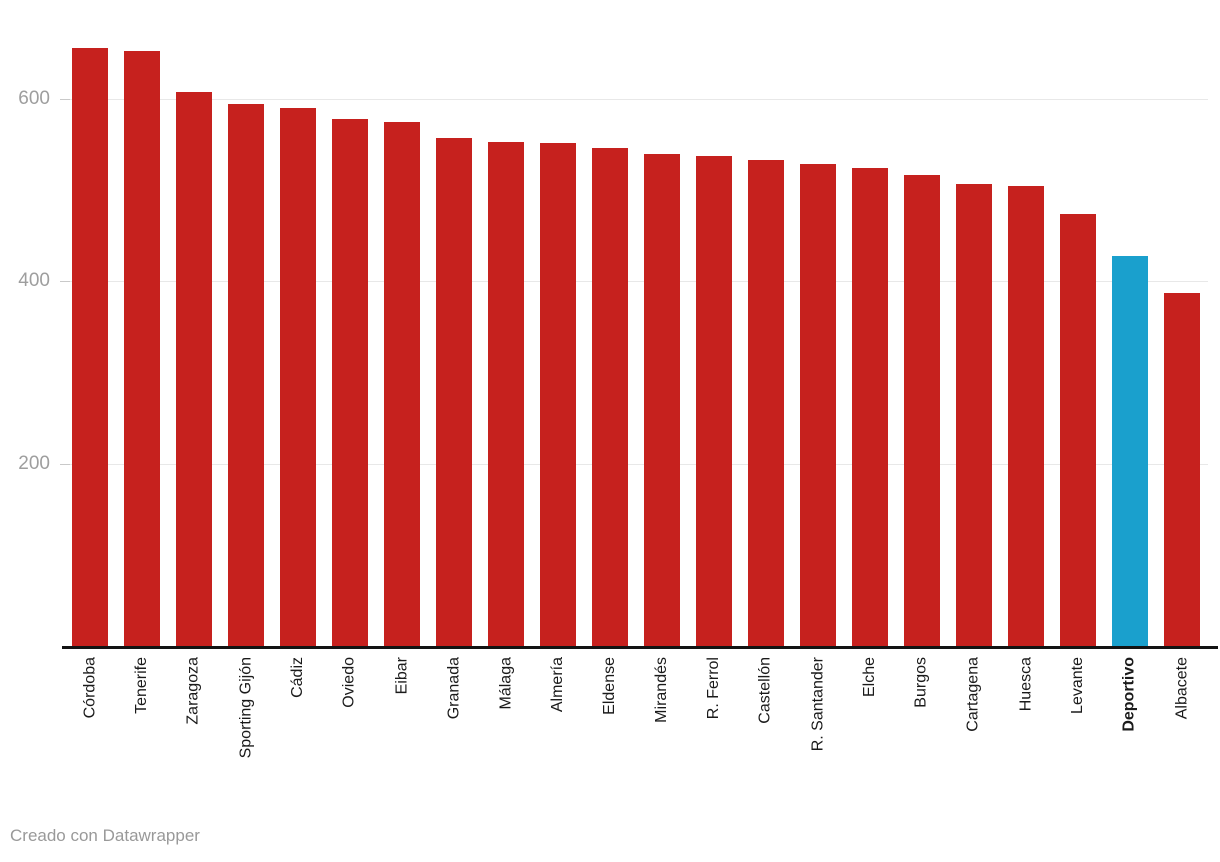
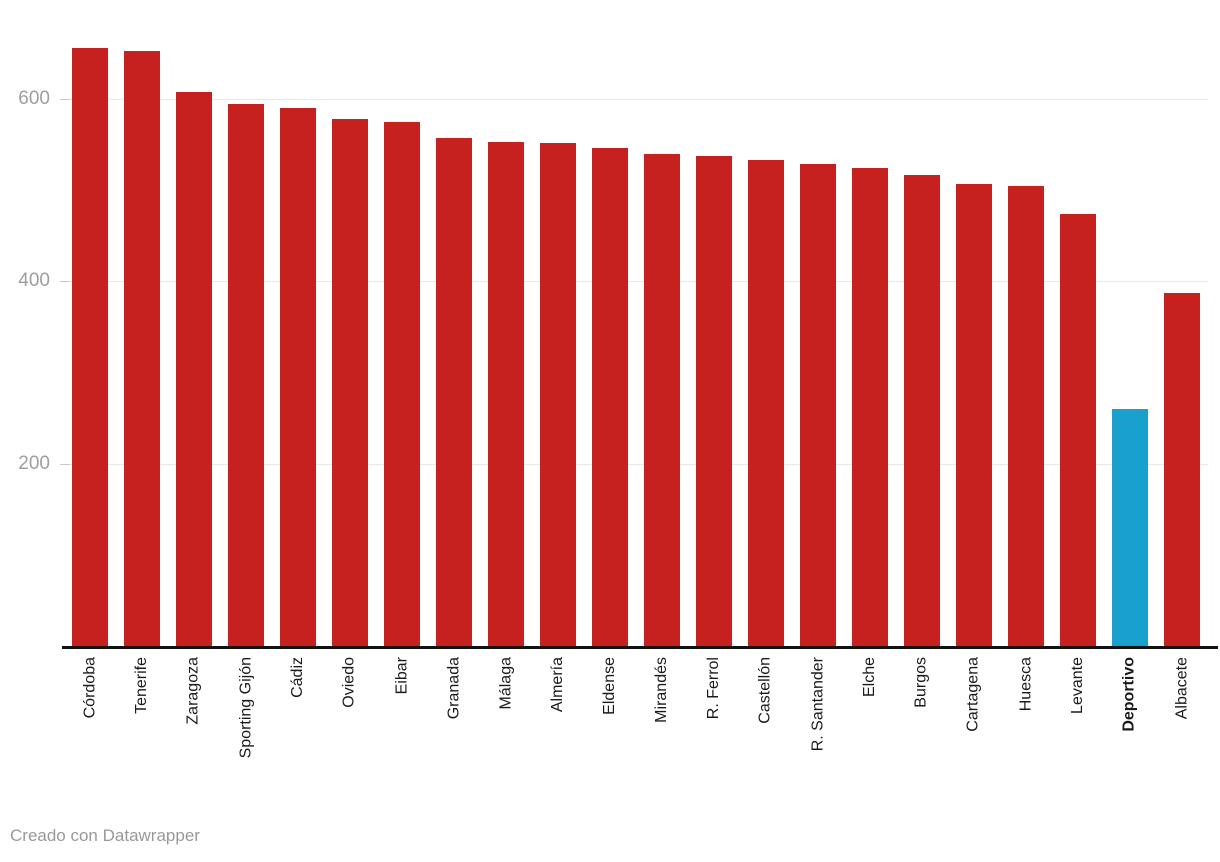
Deportivo: 430 -> 260
